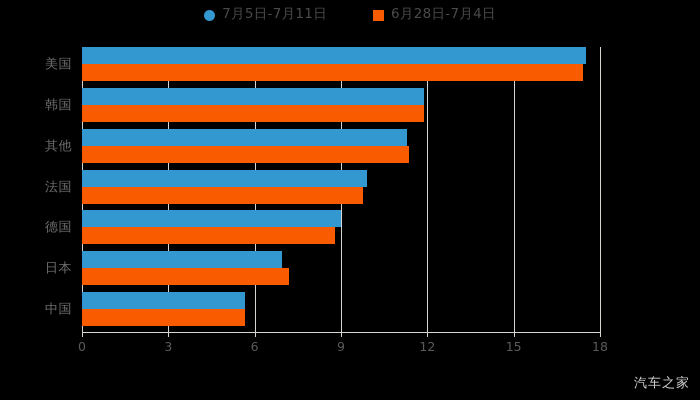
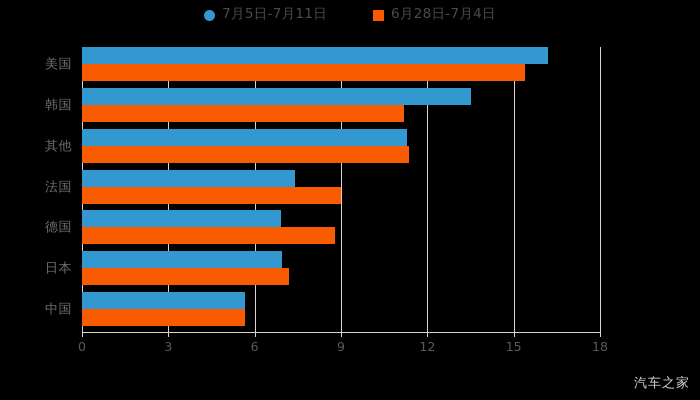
7月5日-7月11日/美国: 17.5 -> 16.2
6月28日-7月4日/美国: 17.4 -> 15.4
7月5日-7月11日/韩国: 11.9 -> 13.5
6月28日-7月4日/韩国: 11.9 -> 11.2
7月5日-7月11日/法国: 9.9 -> 7.4
6月28日-7月4日/法国: 9.8 -> 9.0
7月5日-7月11日/德国: 9.0 -> 6.9
